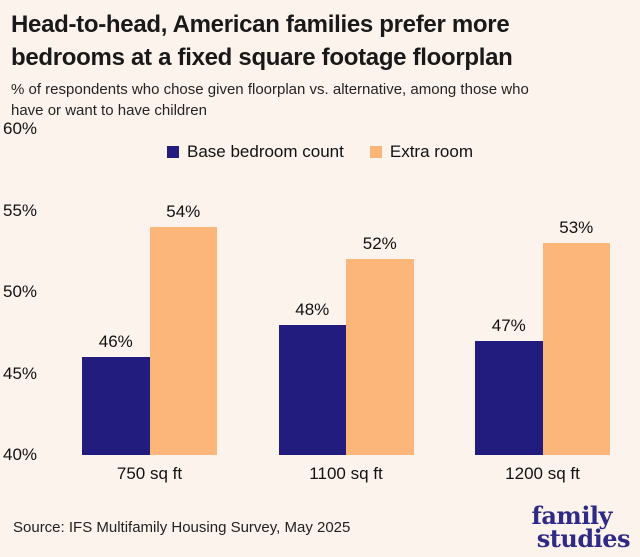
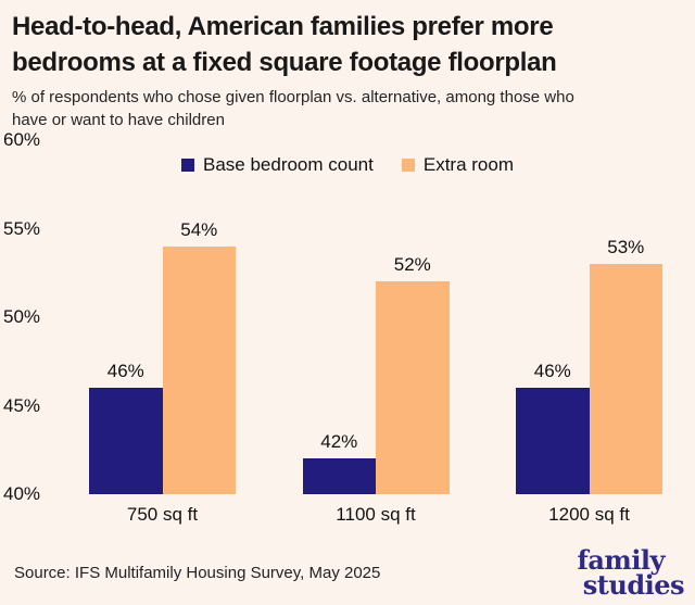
Base bedroom count/1100 sq ft: 48% -> 42%
Base bedroom count/1200 sq ft: 47% -> 46%
